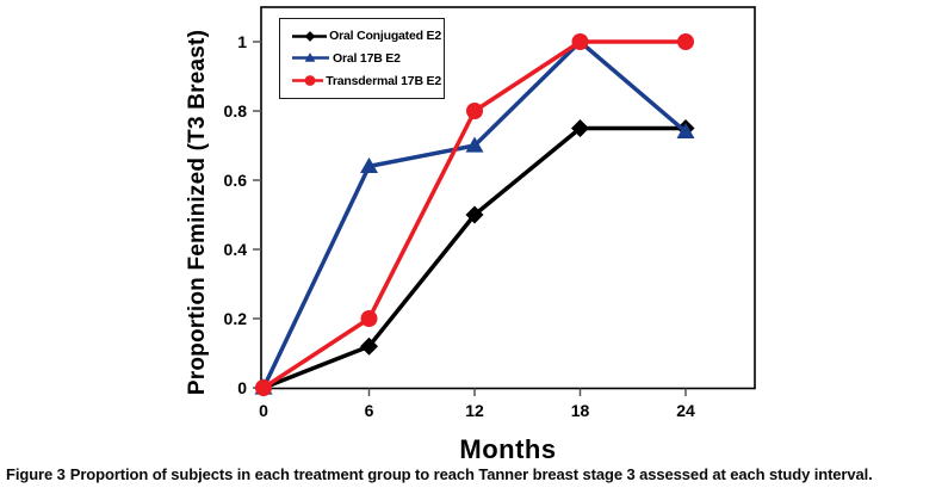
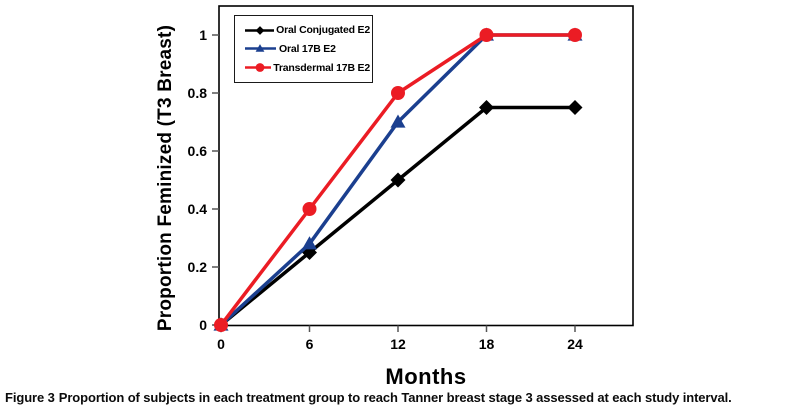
Oral Conjugated E2/6: 0.12 -> 0.25
Oral 17B E2/6: 0.64 -> 0.28
Transdermal 17B E2/6: 0.2 -> 0.4
Oral 17B E2/24: 0.74 -> 1.00
